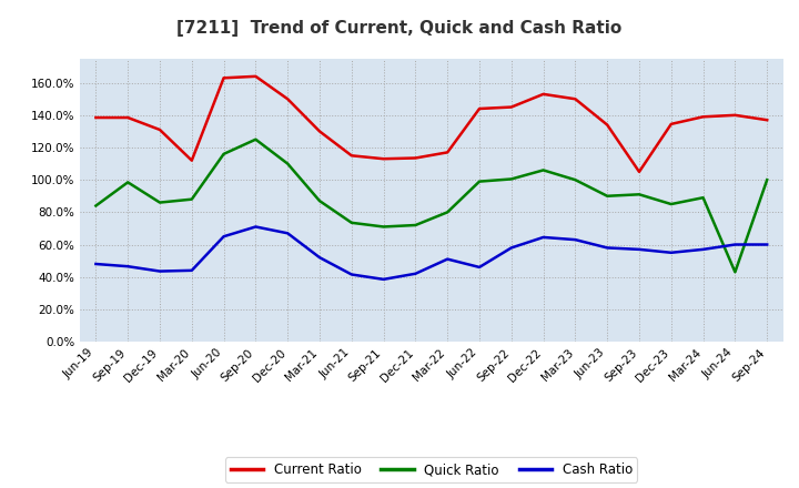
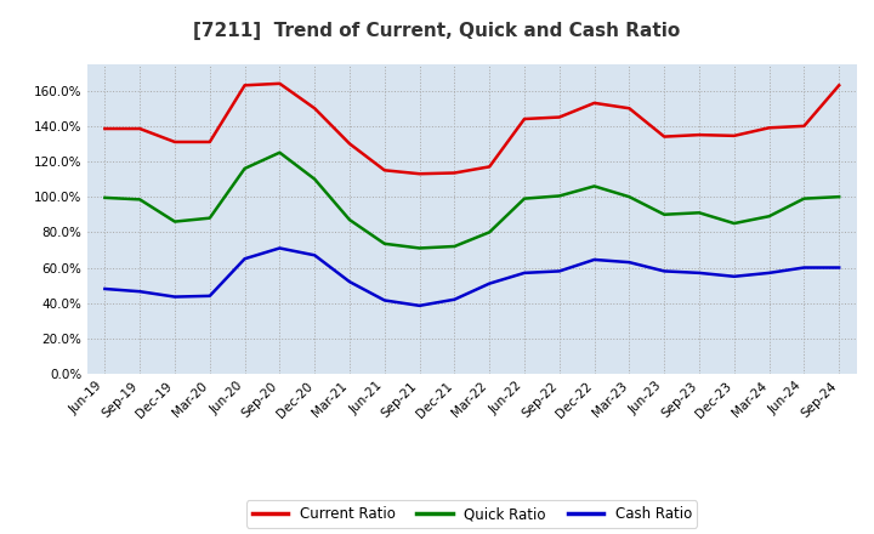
Quick Ratio/Jun-19: 84% -> 100%
Current Ratio/Mar-20: 112% -> 131%
Cash Ratio/Jun-22: 46% -> 57%
Current Ratio/Sep-23: 105% -> 135%
Quick Ratio/Jun-24: 43% -> 99%
Current Ratio/Sep-24: 137% -> 163%
